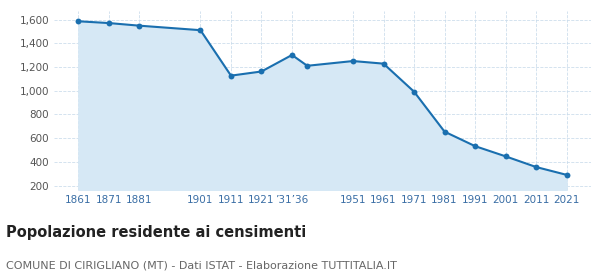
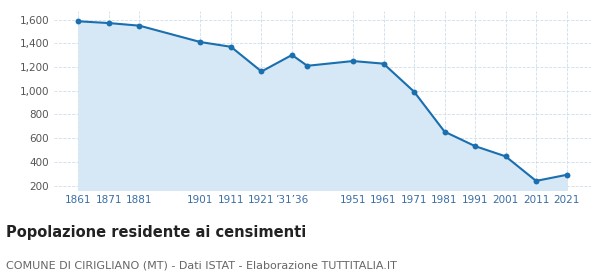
1901: 1,510 -> 1,410
1911: 1,130 -> 1,370
2011: 360 -> 240
